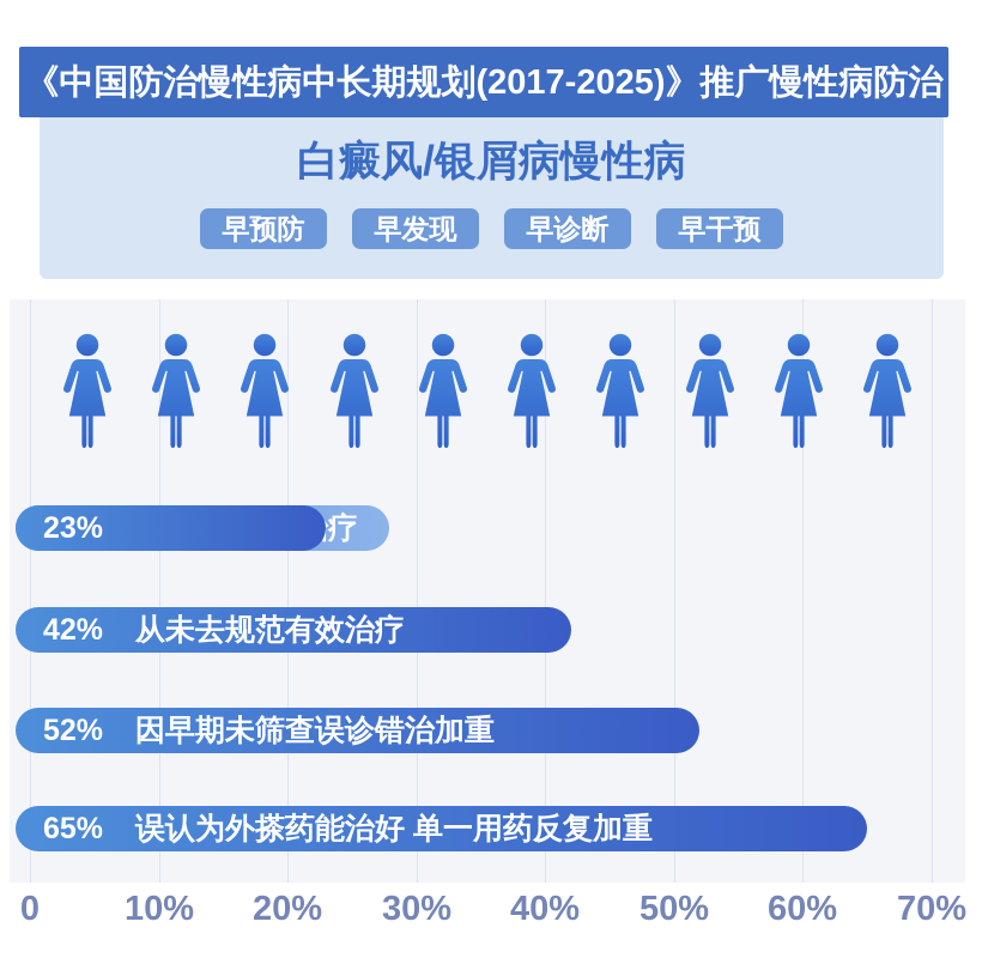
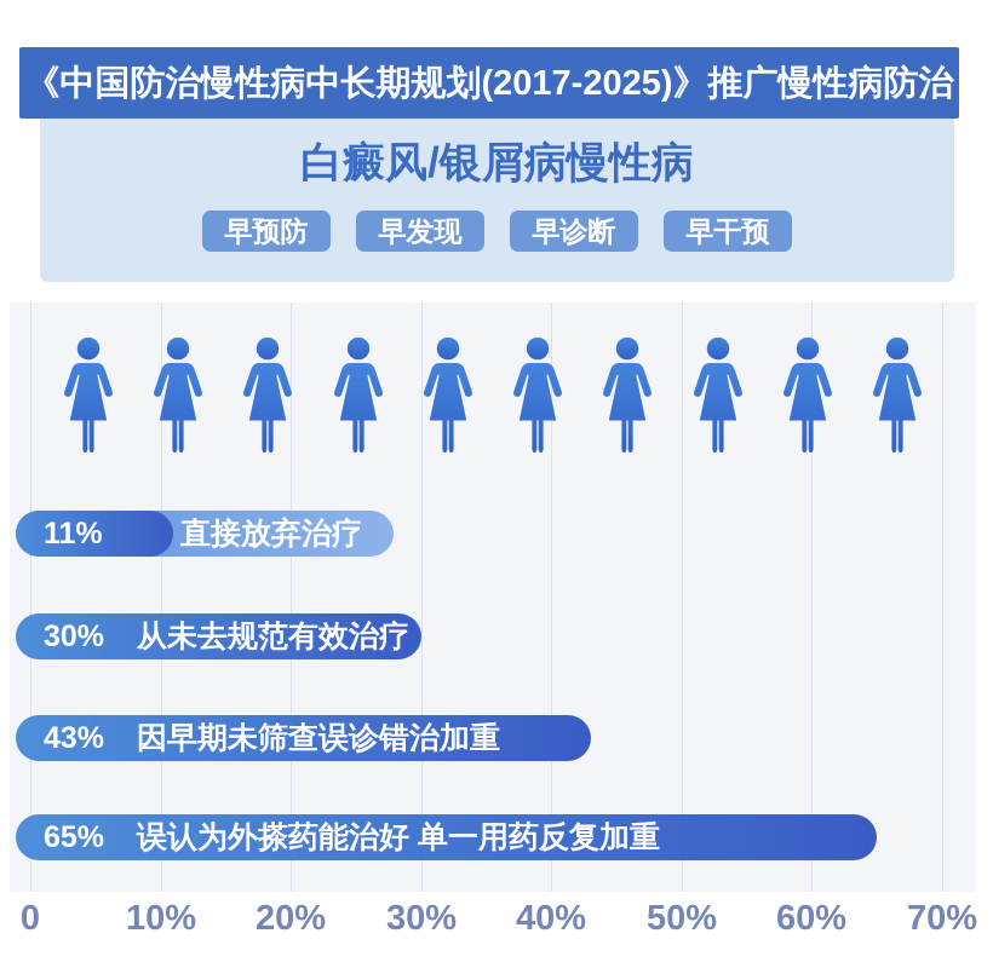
直接放弃治疗: 23% -> 11%
从未去规范有效治疗: 42% -> 30%
因早期未筛查误诊错治加重: 52% -> 43%
